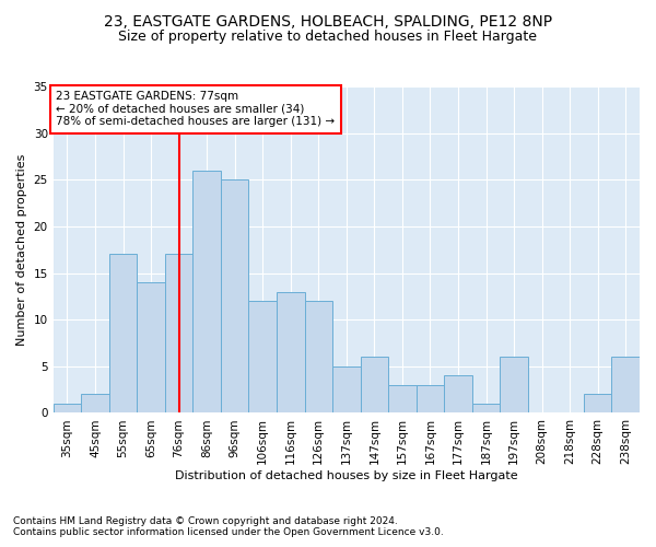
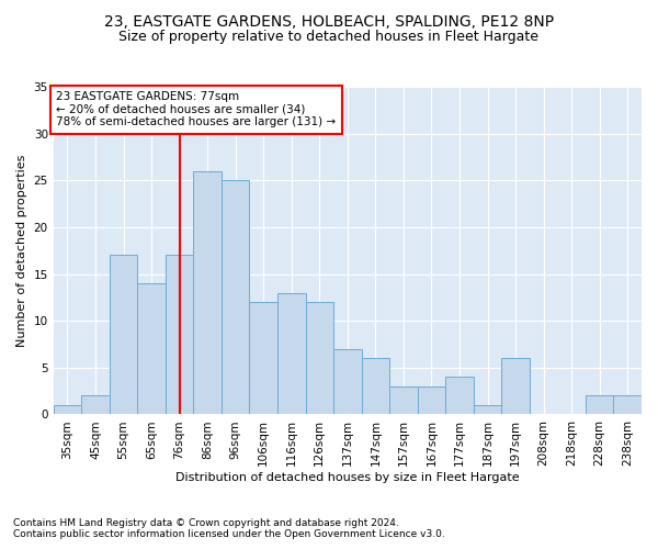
137sqm: 5 -> 7
238sqm: 6 -> 2
